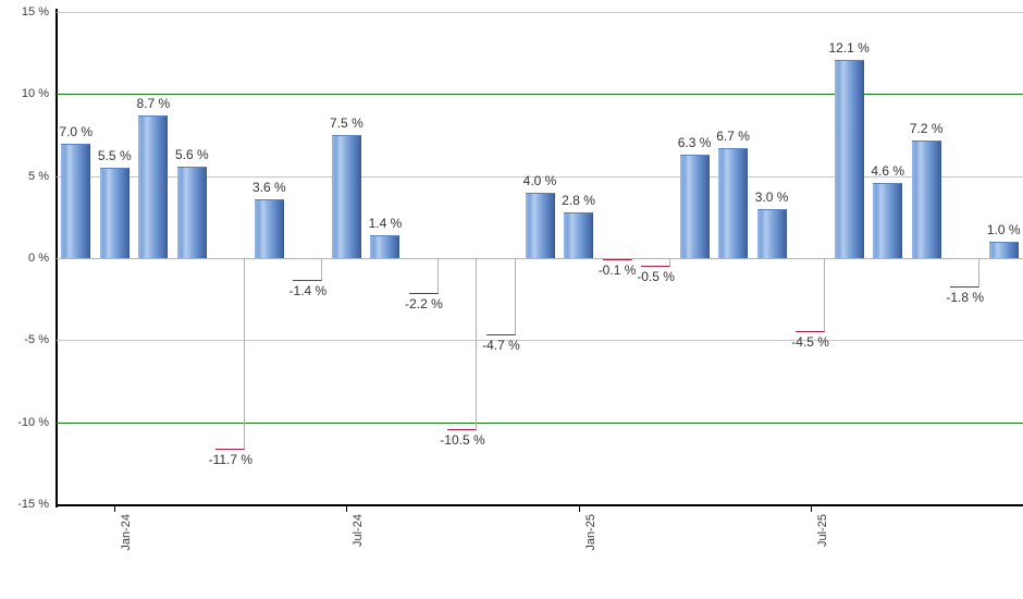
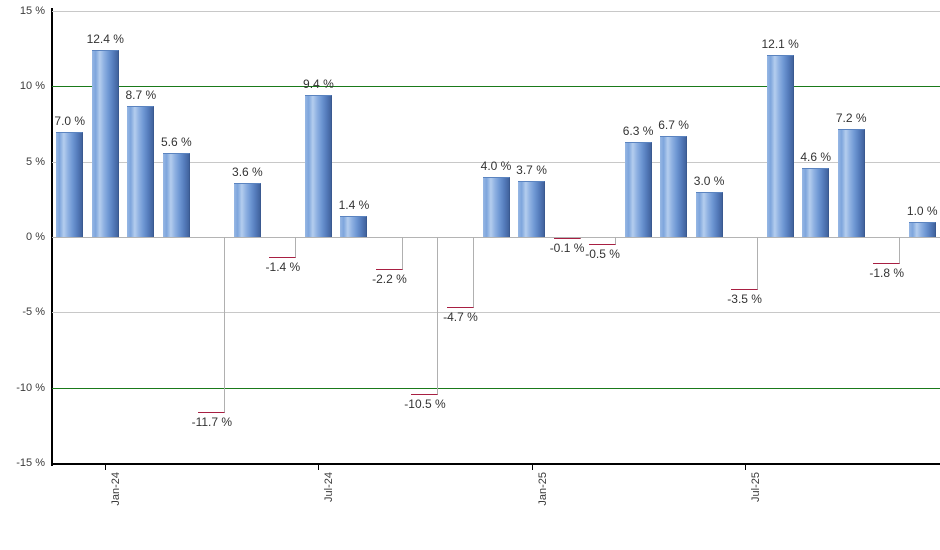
Jan-24: 5.5 -> 12.4
Jul-24: 7.5 -> 9.4
Jan-25: 2.8 -> 3.7
Jul-25: -4.5 -> -3.5
